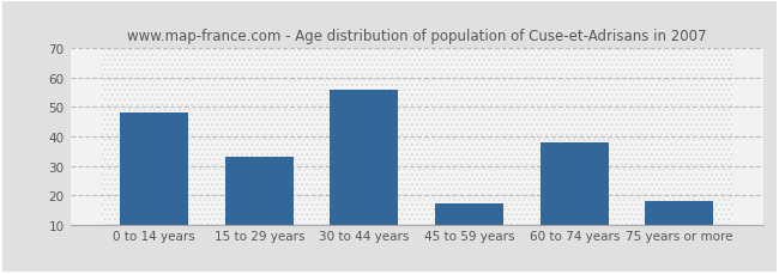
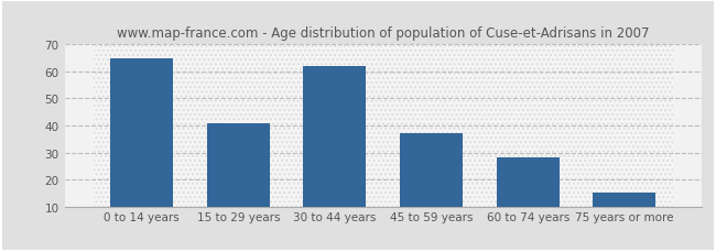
0 to 14 years: 48 -> 65
15 to 29 years: 33 -> 41
30 to 44 years: 56 -> 62
45 to 59 years: 17 -> 37
60 to 74 years: 38 -> 28
75 years or more: 18 -> 15
